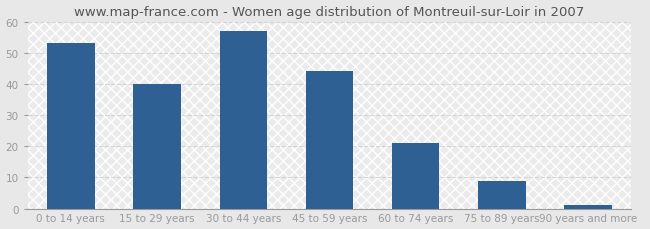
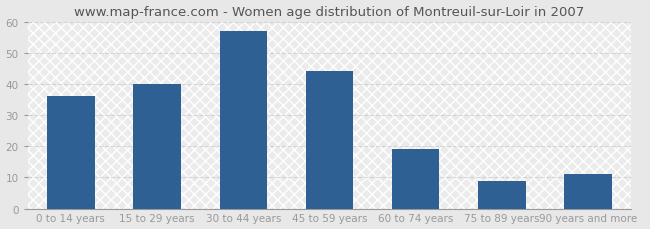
0 to 14 years: 53 -> 36
60 to 74 years: 21 -> 19
90 years and more: 1 -> 11
